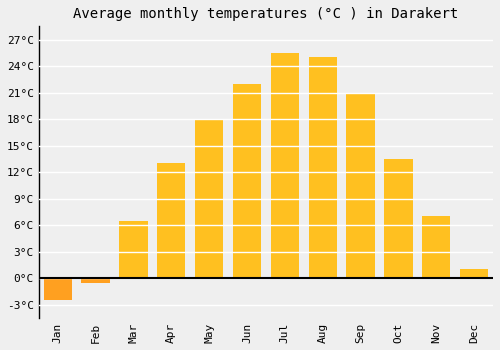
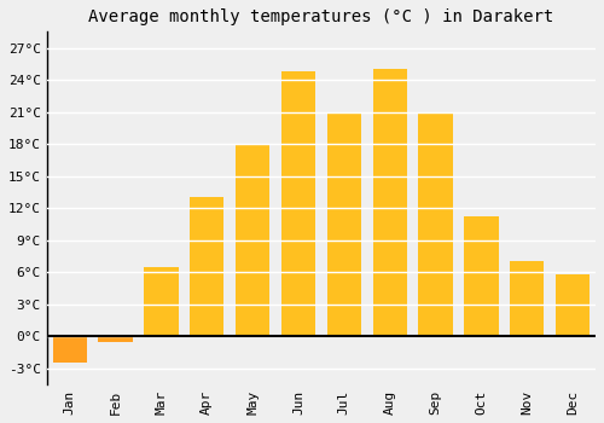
Jun: 22.0°C -> 24.8°C
Jul: 25.5°C -> 20.8°C
Oct: 13.5°C -> 11.2°C
Dec: 1.0°C -> 5.8°C
